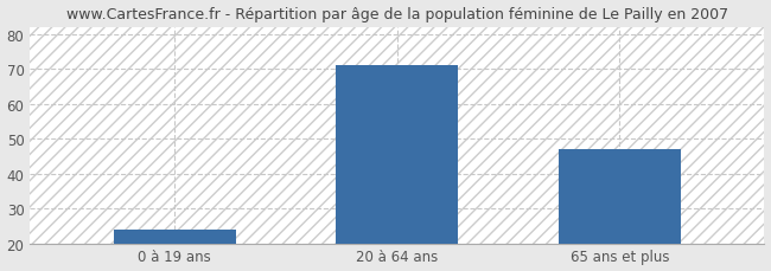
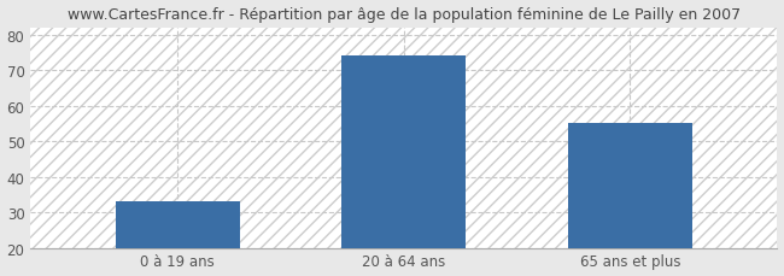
0 à 19 ans: 24 -> 33
20 à 64 ans: 71 -> 74
65 ans et plus: 47 -> 55
